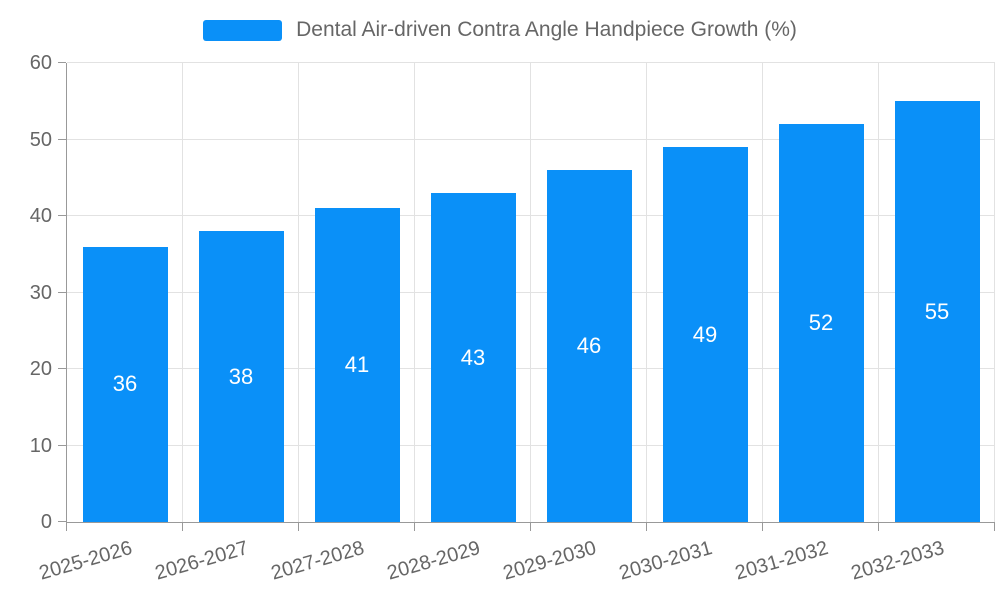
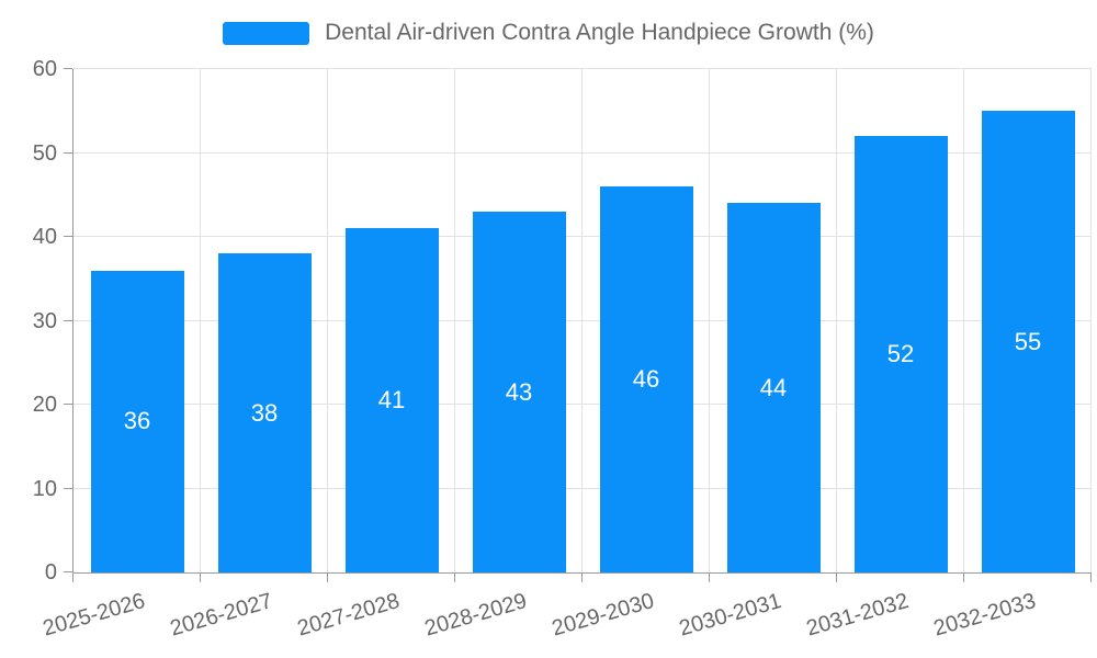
2030-2031: 49 -> 44
